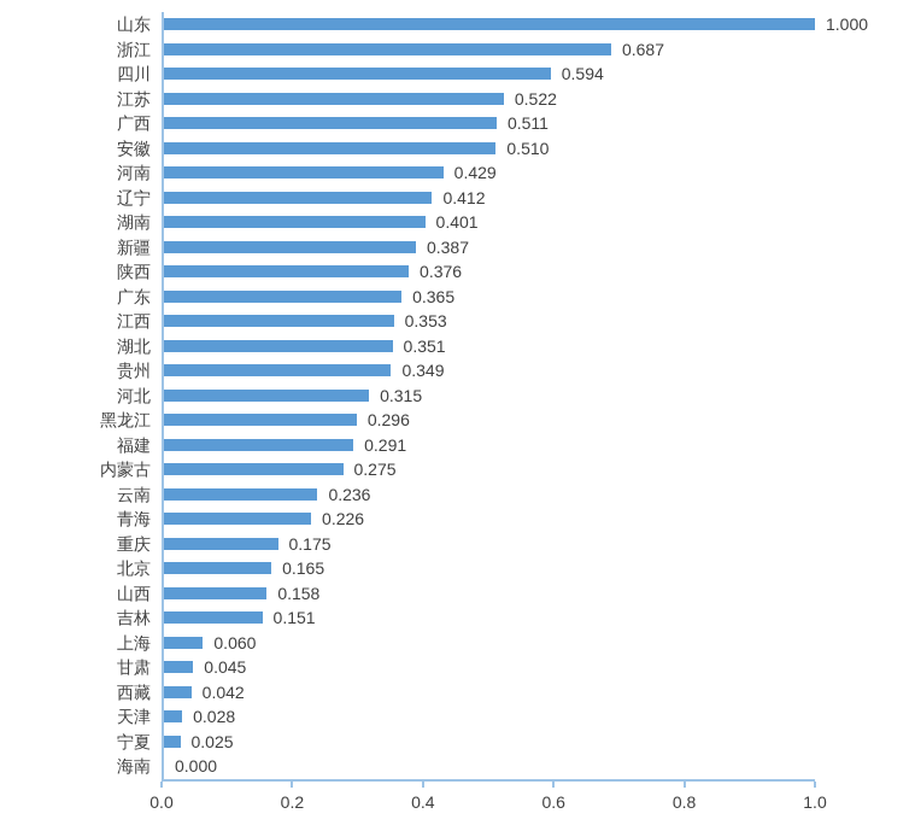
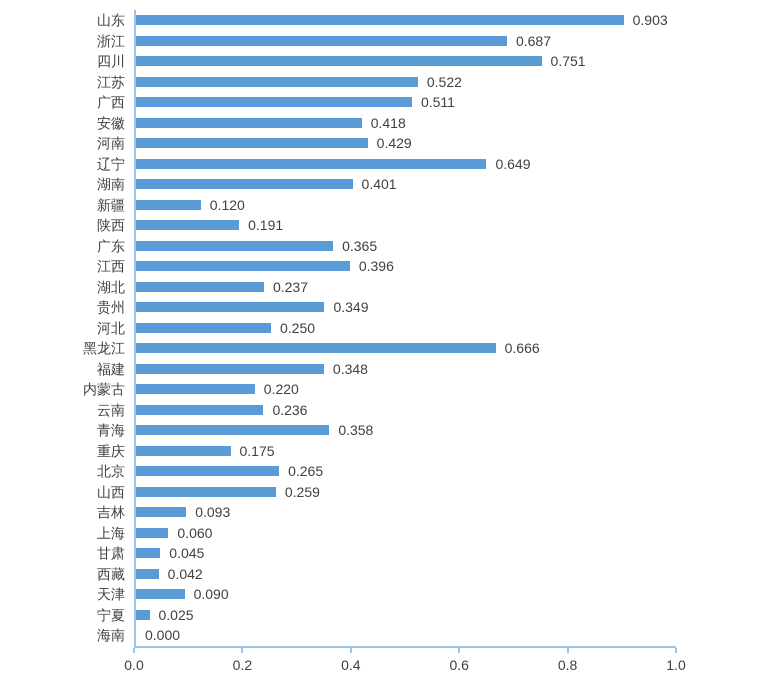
山东: 1.000 -> 0.903
四川: 0.594 -> 0.751
安徽: 0.510 -> 0.418
辽宁: 0.412 -> 0.649
新疆: 0.387 -> 0.120
陕西: 0.376 -> 0.191
江西: 0.353 -> 0.396
湖北: 0.351 -> 0.237
河北: 0.315 -> 0.250
黑龙江: 0.296 -> 0.666
福建: 0.291 -> 0.348
内蒙古: 0.275 -> 0.220
青海: 0.226 -> 0.358
北京: 0.165 -> 0.265
山西: 0.158 -> 0.259
吉林: 0.151 -> 0.093
天津: 0.028 -> 0.090
